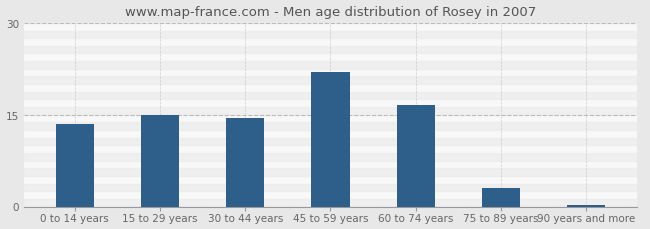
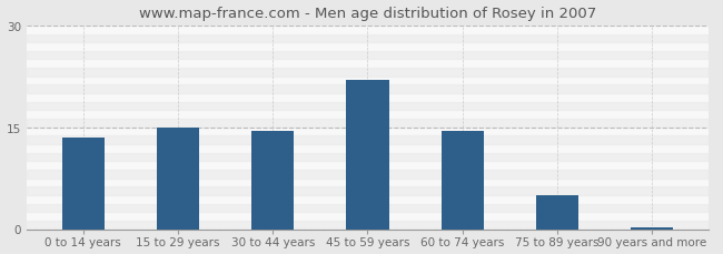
60 to 74 years: 16.6 -> 14.5
75 to 89 years: 3.0 -> 5.0
